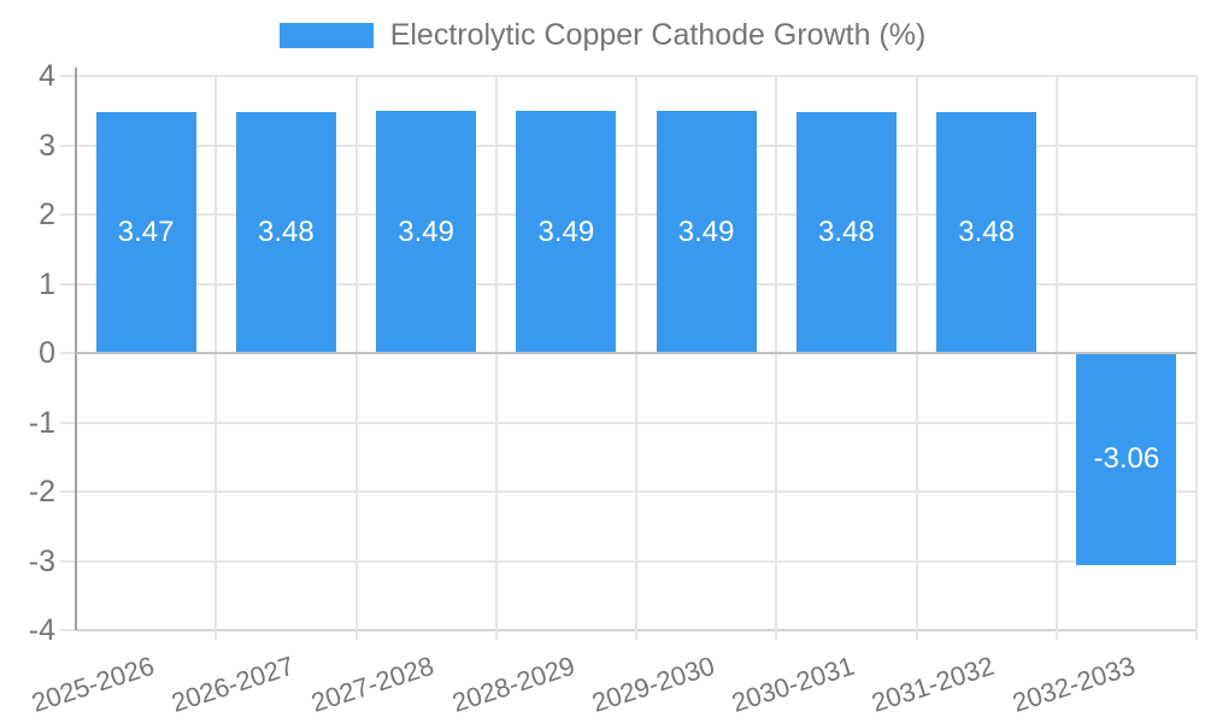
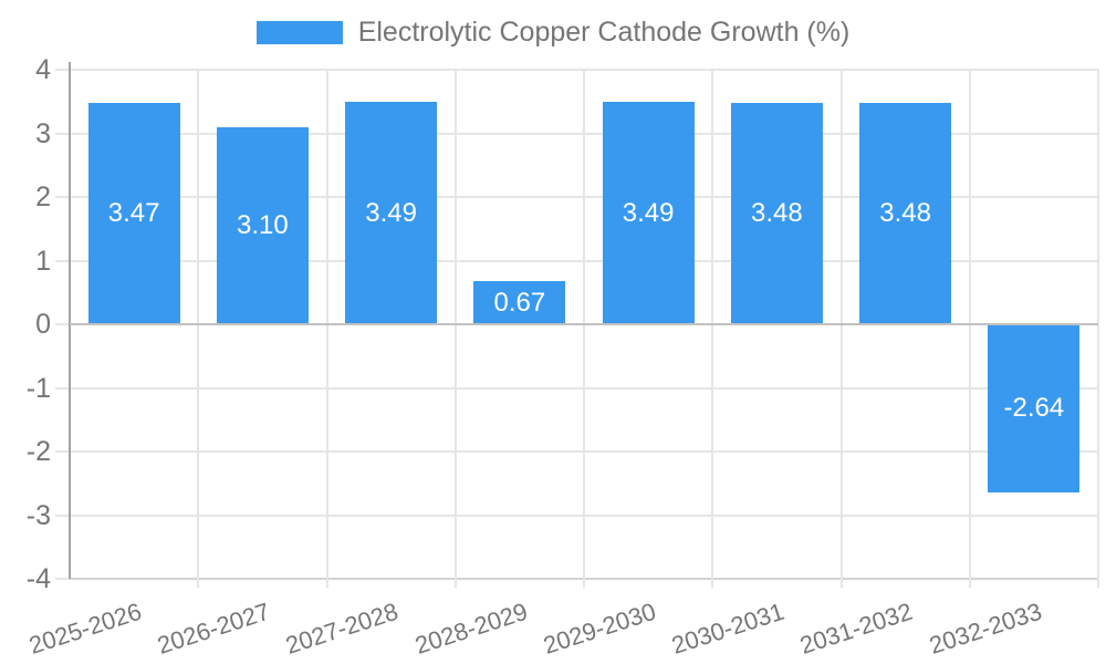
2026-2027: 3.48 -> 3.10
2028-2029: 3.49 -> 0.67
2032-2033: -3.06 -> -2.64
